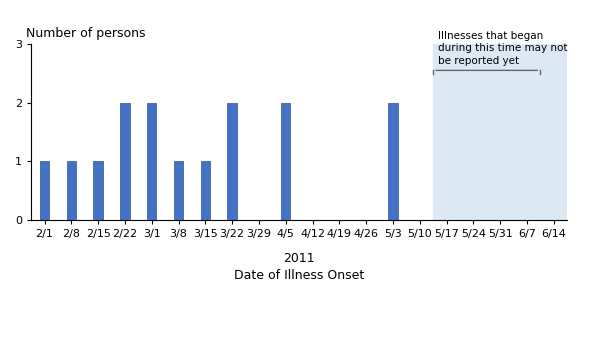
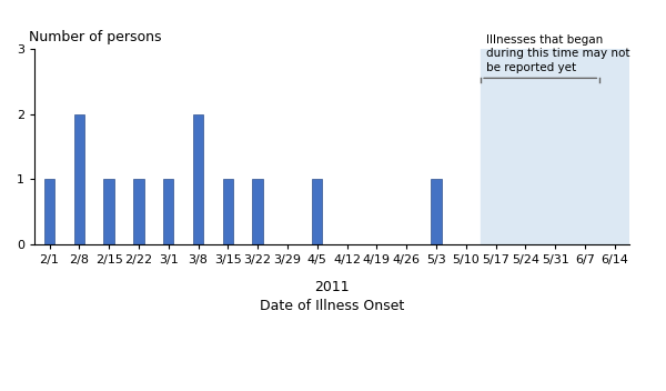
2/8: 1 -> 2
2/22: 2 -> 1
3/1: 2 -> 1
3/8: 1 -> 2
3/22: 2 -> 1
4/5: 2 -> 1
5/3: 2 -> 1
